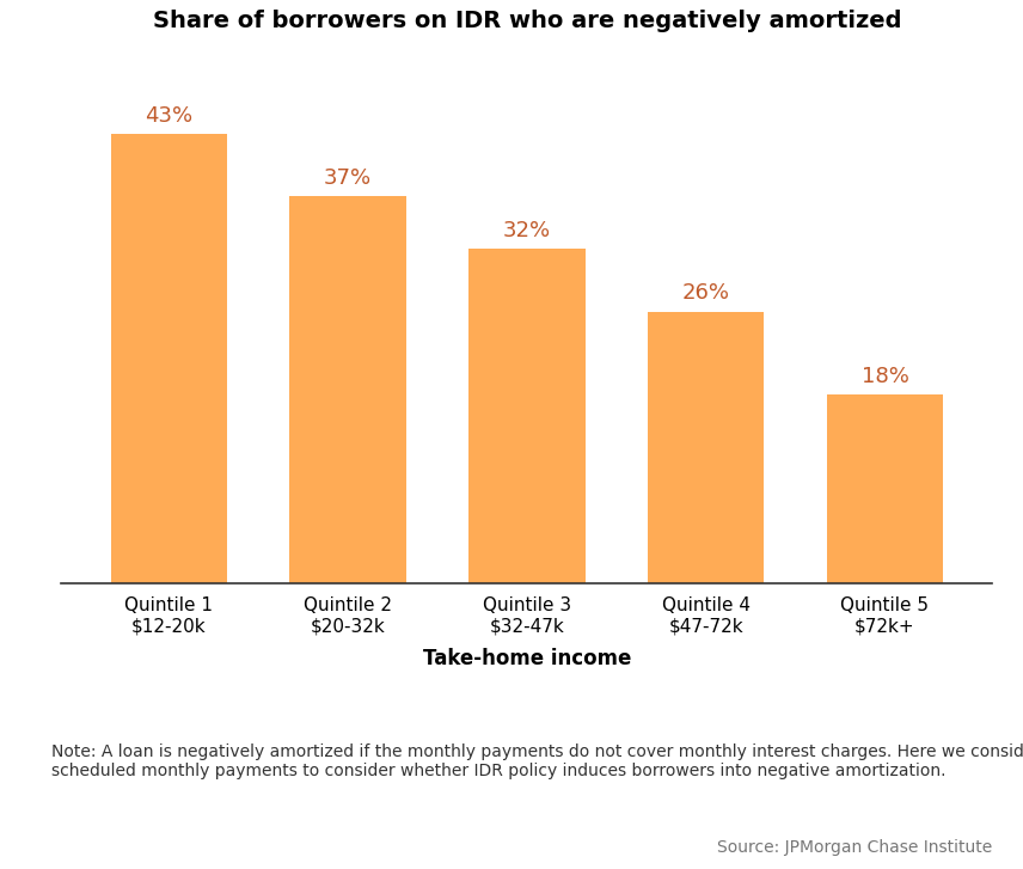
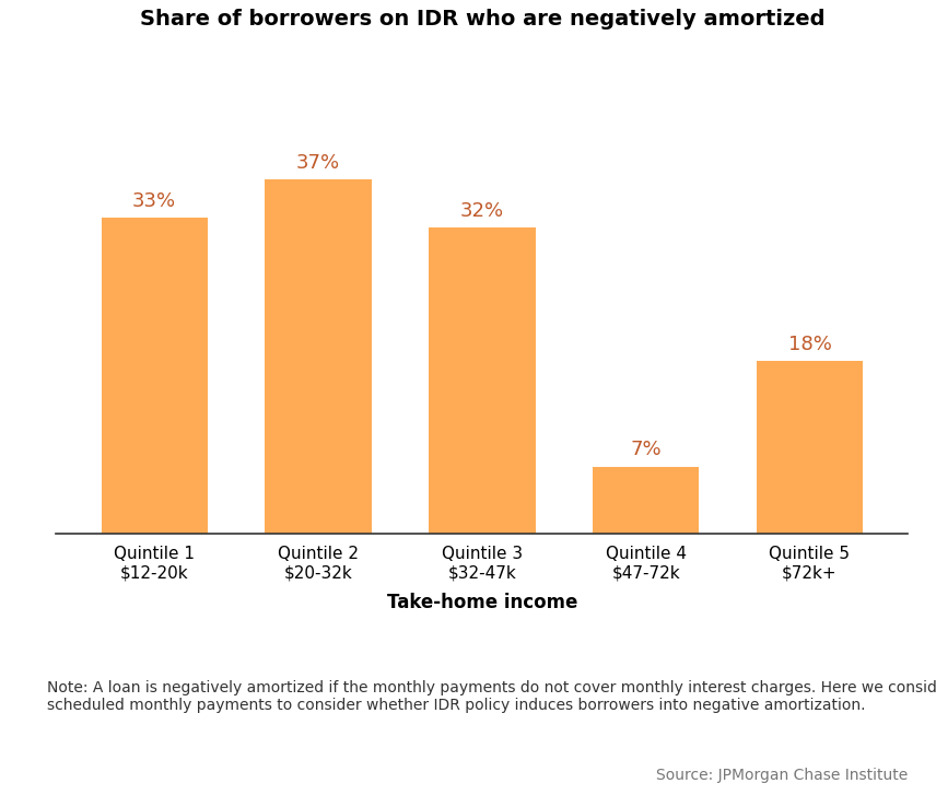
Quintile 1 $12-20k: 43% -> 33%
Quintile 4 $47-72k: 26% -> 7%
